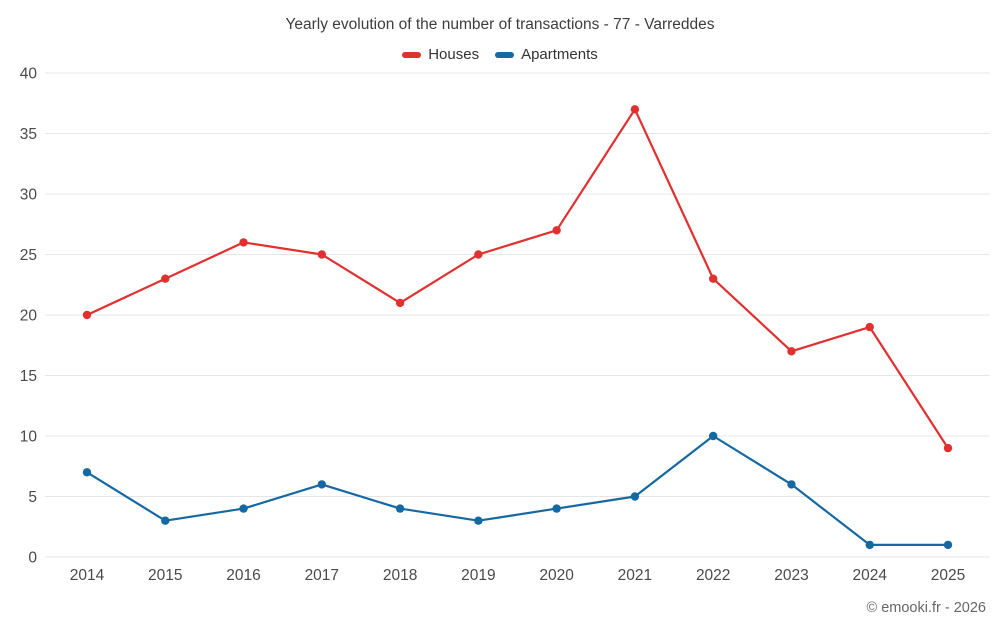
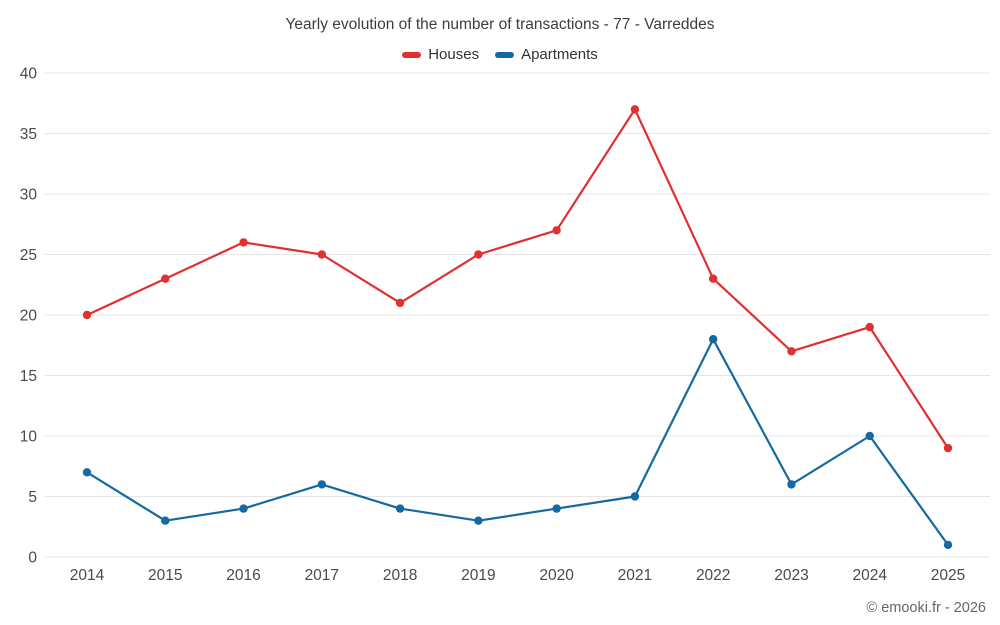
Apartments/2022: 10 -> 18
Apartments/2024: 1 -> 10
